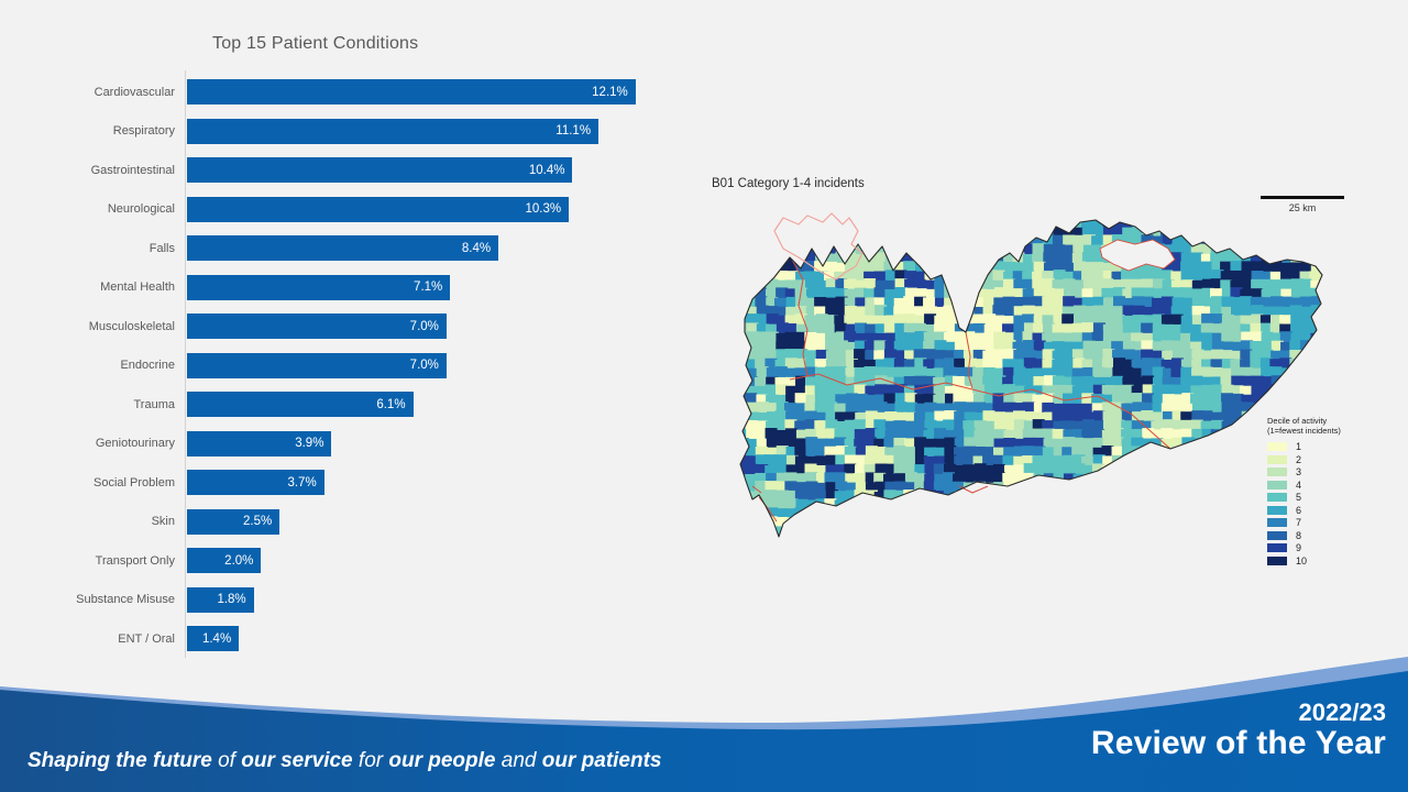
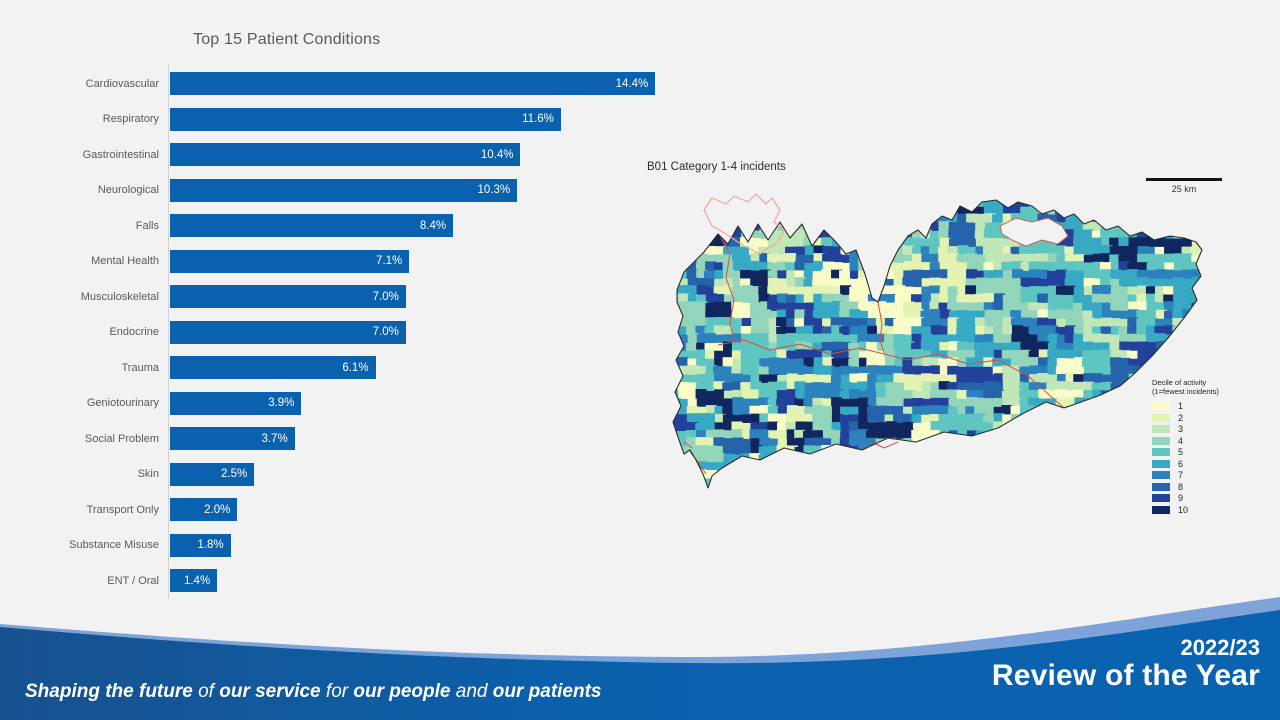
Cardiovascular: 12.1% -> 14.4%
Respiratory: 11.1% -> 11.6%
